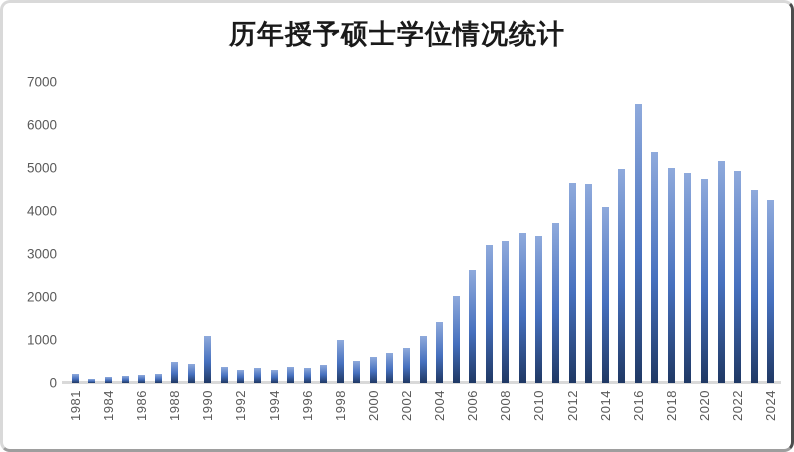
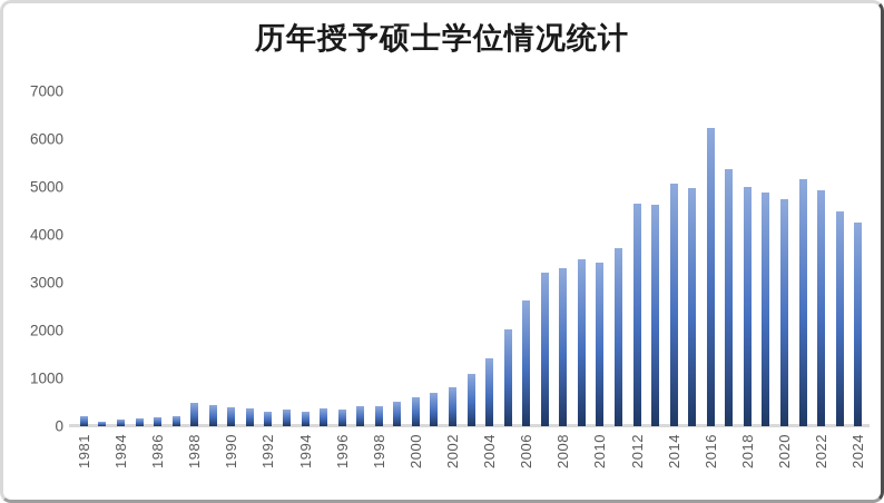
1990: 1100 -> 400
1998: 1000 -> 400
2014: 4100 -> 5100
2016: 6500 -> 6200
